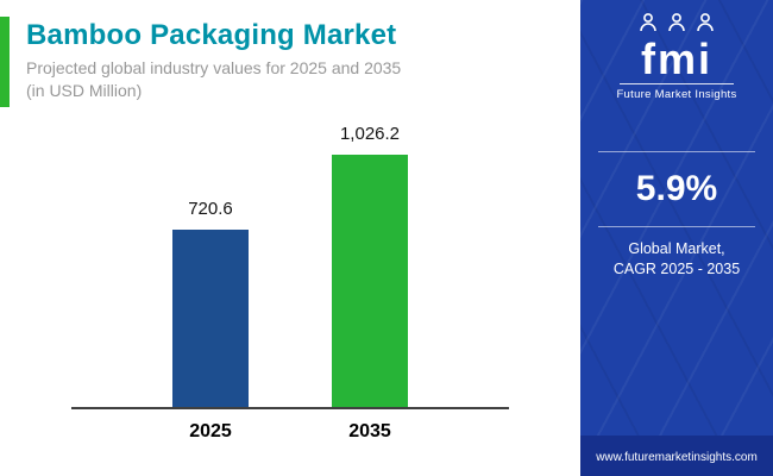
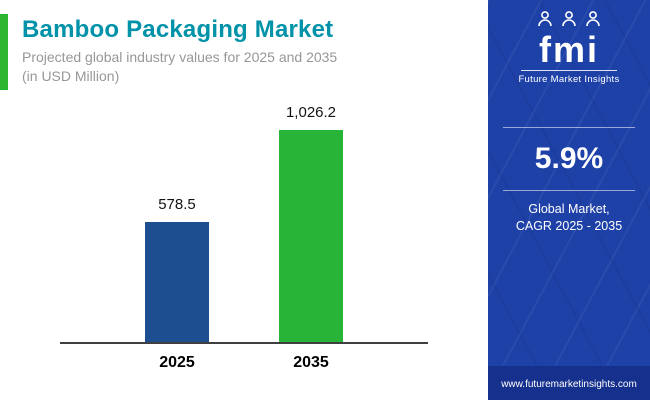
2025: 720.6 -> 578.5
